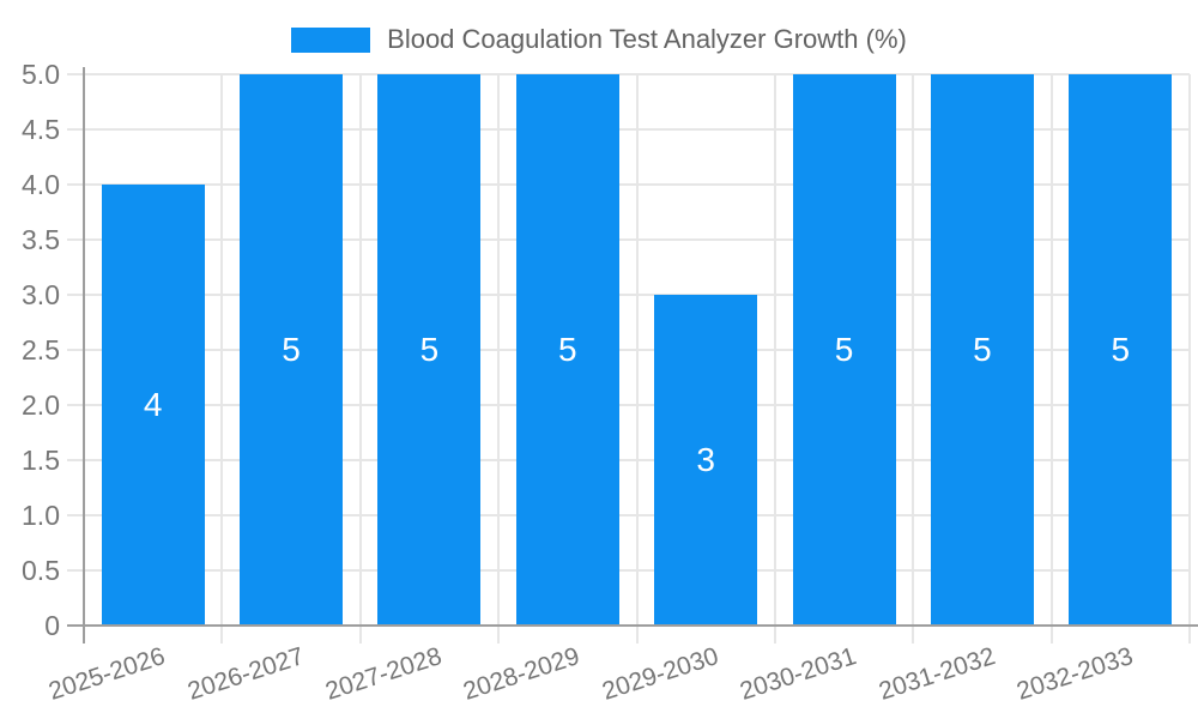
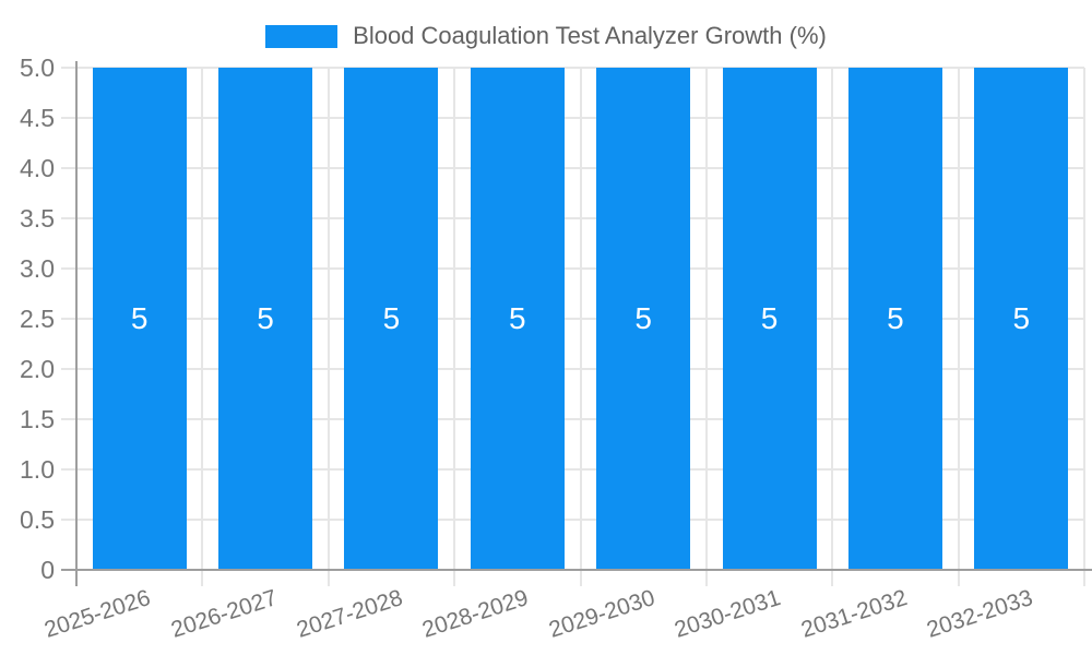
2025-2026: 4 -> 5
2029-2030: 3 -> 5
